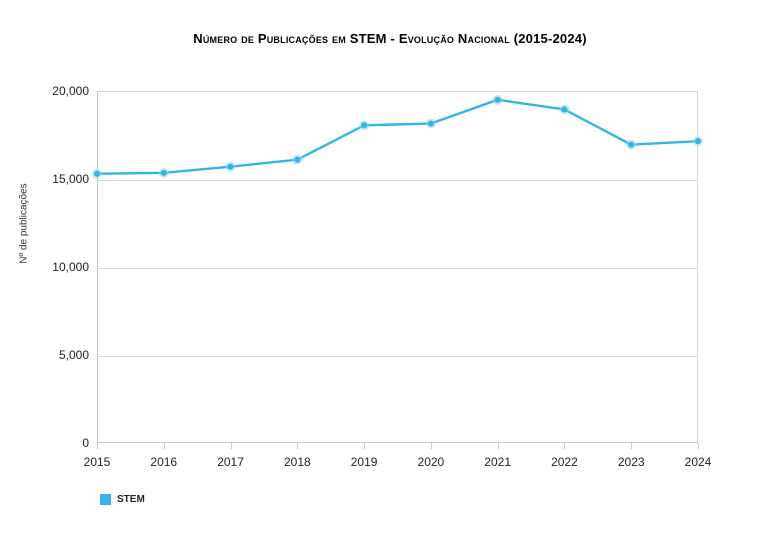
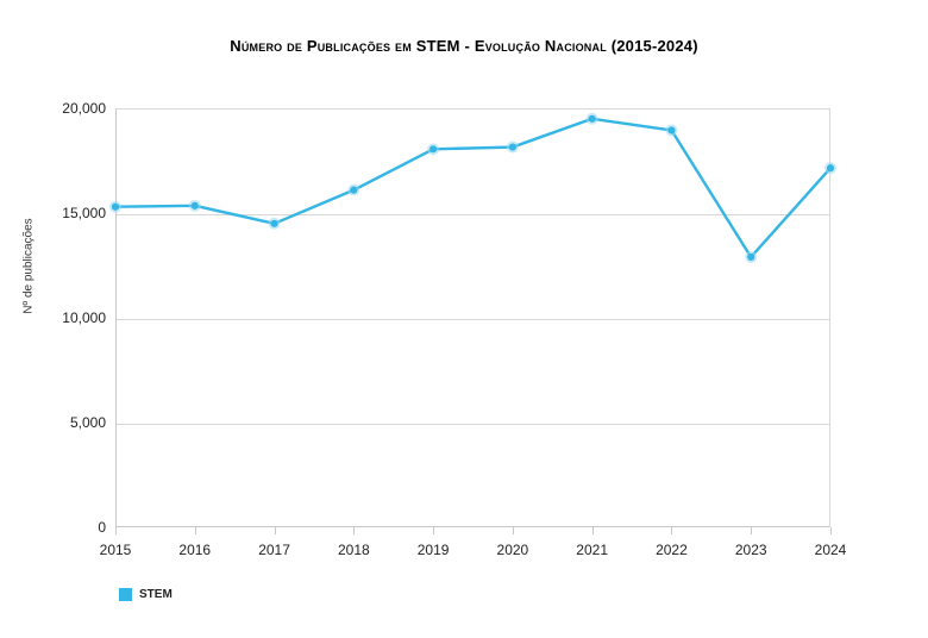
2017: 15700 -> 14500
2023: 17000 -> 12900
